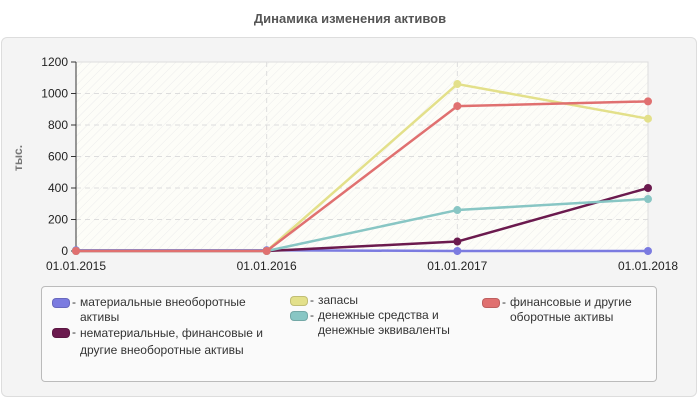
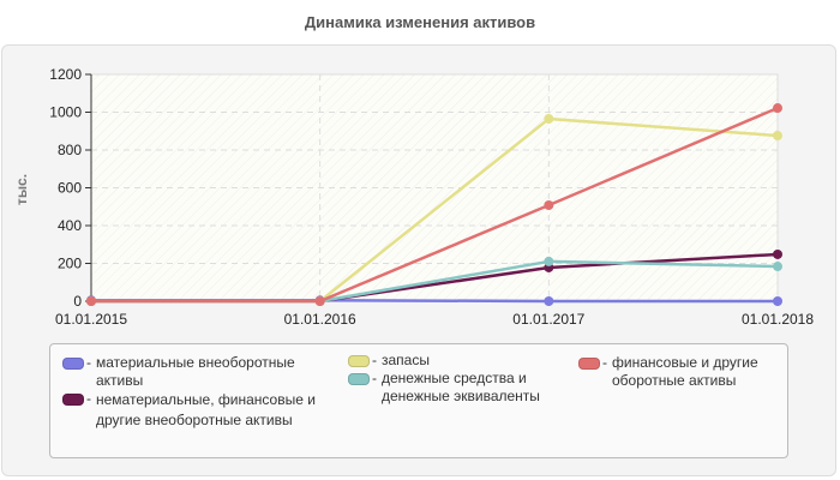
нематериальные, финансовые и другие внеоборотные активы/01.01.2017: 60 -> 180
запасы/01.01.2017: 1060 -> 960
денежные средства и денежные эквиваленты/01.01.2017: 260 -> 210
финансовые и другие оборотные активы/01.01.2017: 920 -> 510
нематериальные, финансовые и другие внеоборотные активы/01.01.2018: 400 -> 250
запасы/01.01.2018: 840 -> 880
денежные средства и денежные эквиваленты/01.01.2018: 330 -> 180
финансовые и другие оборотные активы/01.01.2018: 950 -> 1020
